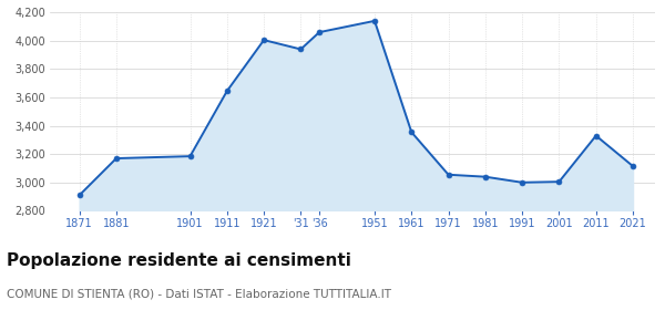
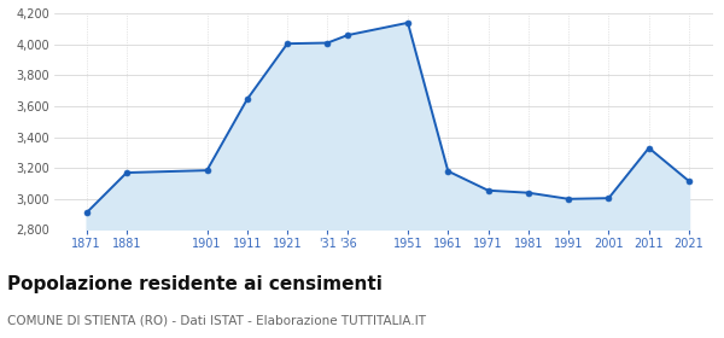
'31: 3,940 -> 4,010
1961: 3,360 -> 3,180
